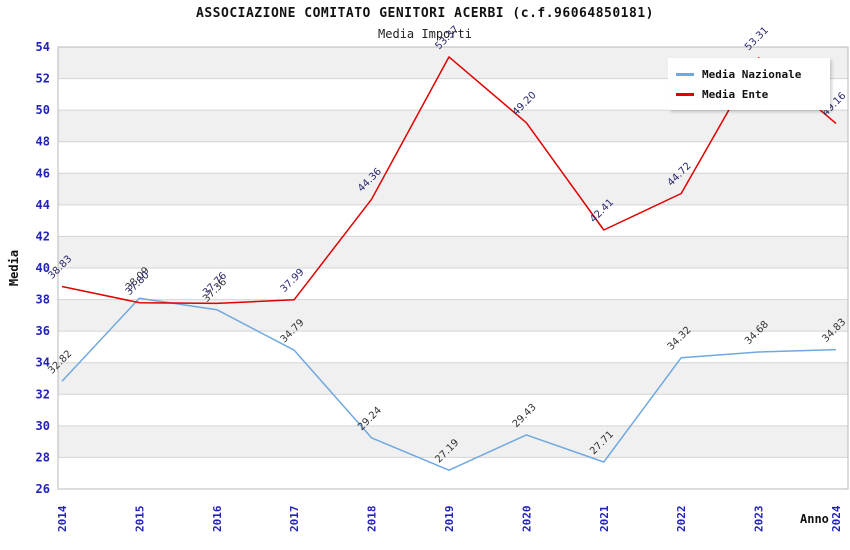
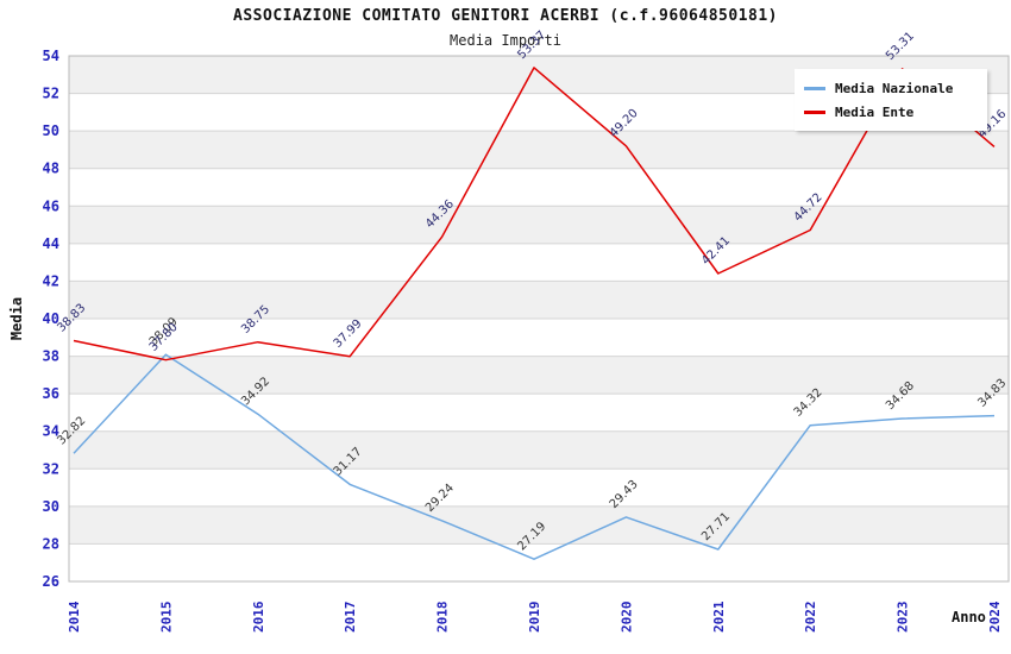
Media Nazionale/2016: 37.36 -> 34.92
Media Ente/2016: 37.76 -> 38.75
Media Nazionale/2017: 34.79 -> 31.17
